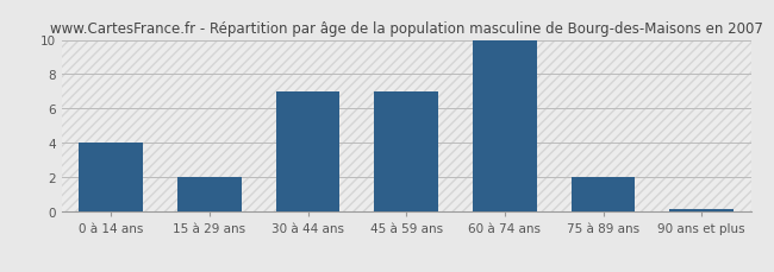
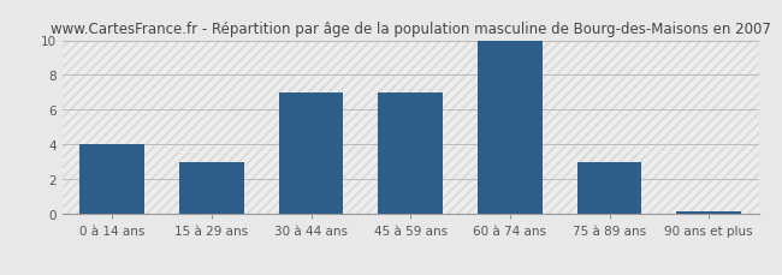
15 à 29 ans: 2.0 -> 3.0
75 à 89 ans: 2.0 -> 3.0
